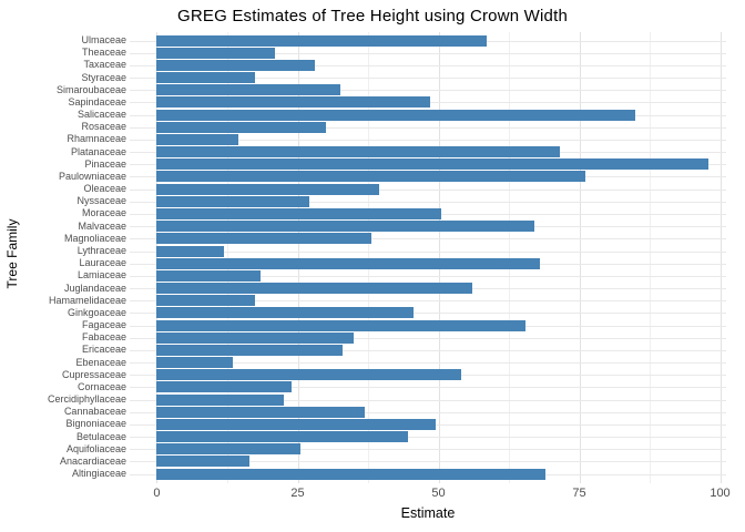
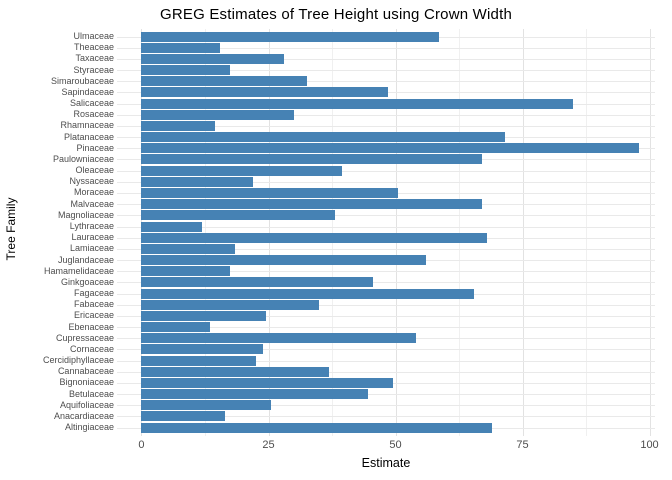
Theaceae: 21 -> 16
Paulowniaceae: 76 -> 67
Nyssaceae: 27 -> 22
Ericaceae: 33 -> 24
